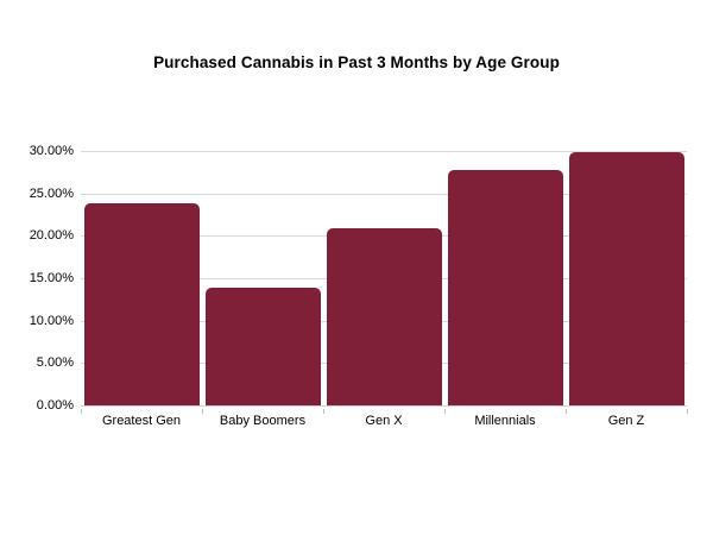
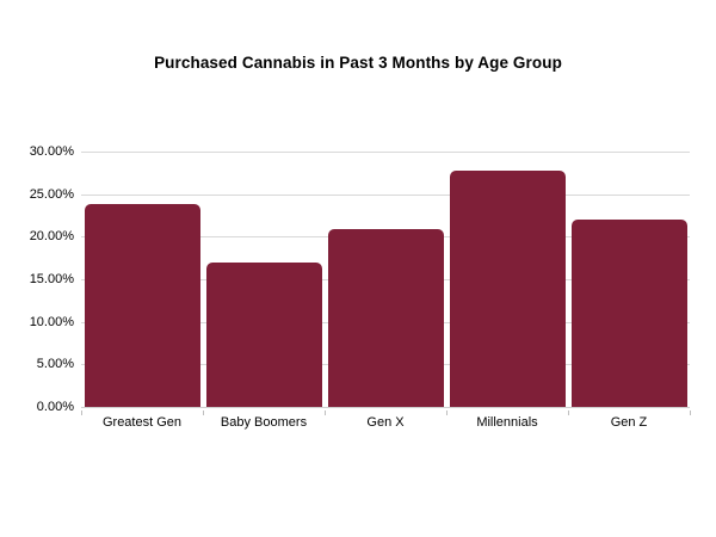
Baby Boomers: 14% -> 17%
Gen Z: 30% -> 22%
